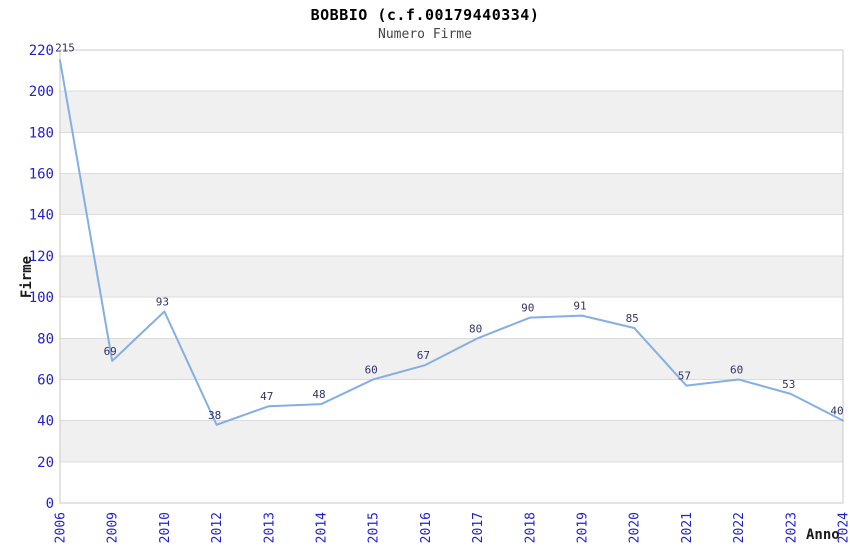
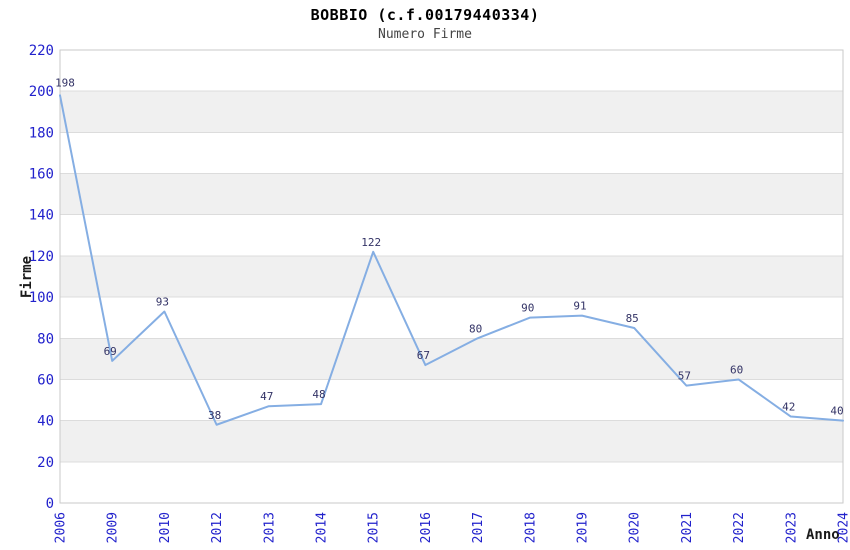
2006: 215 -> 198
2015: 60 -> 122
2023: 53 -> 42
